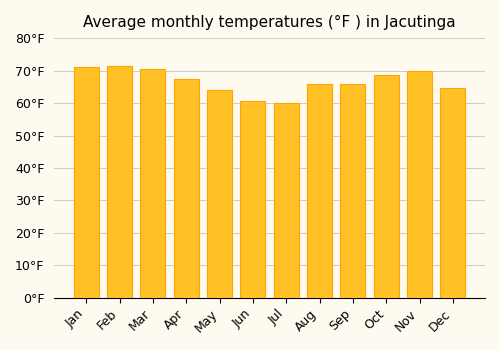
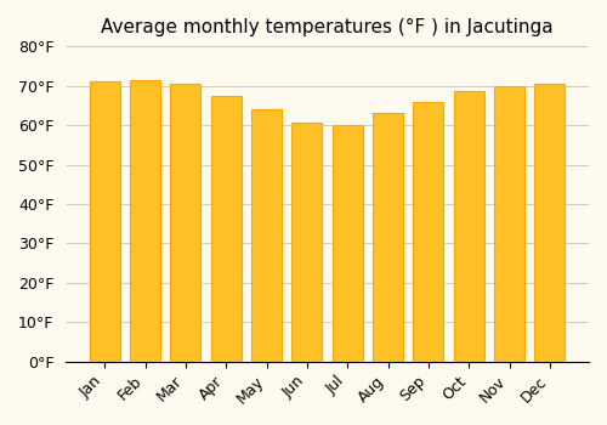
Aug: 66.0°F -> 63.0°F
Dec: 64.5°F -> 70.5°F
